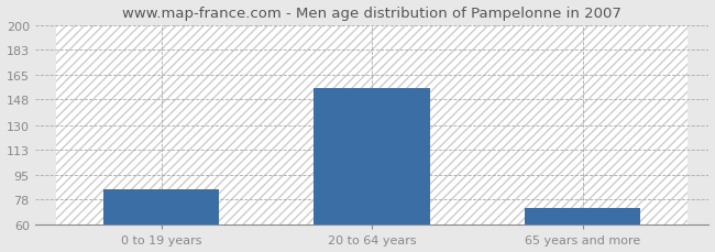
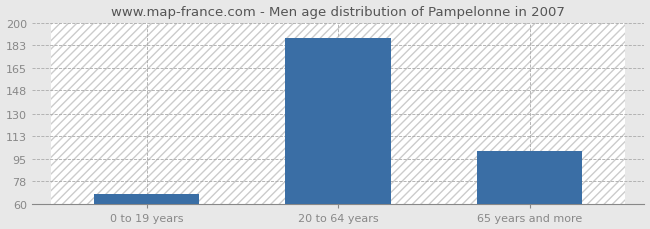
0 to 19 years: 85 -> 68
20 to 64 years: 156 -> 188
65 years and more: 72 -> 101
